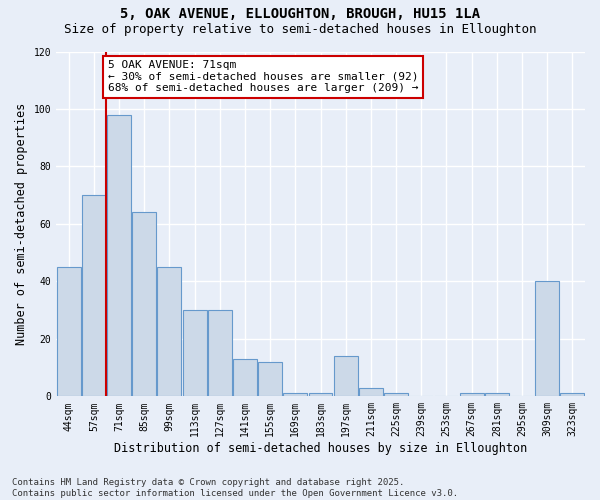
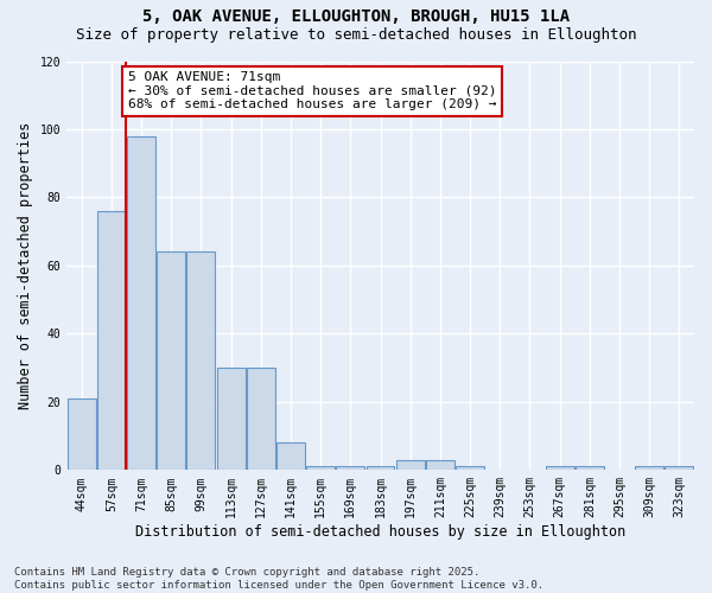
44sqm: 45 -> 21
57sqm: 70 -> 76
99sqm: 45 -> 64
141sqm: 13 -> 8
155sqm: 12 -> 1
197sqm: 14 -> 3
309sqm: 40 -> 1
